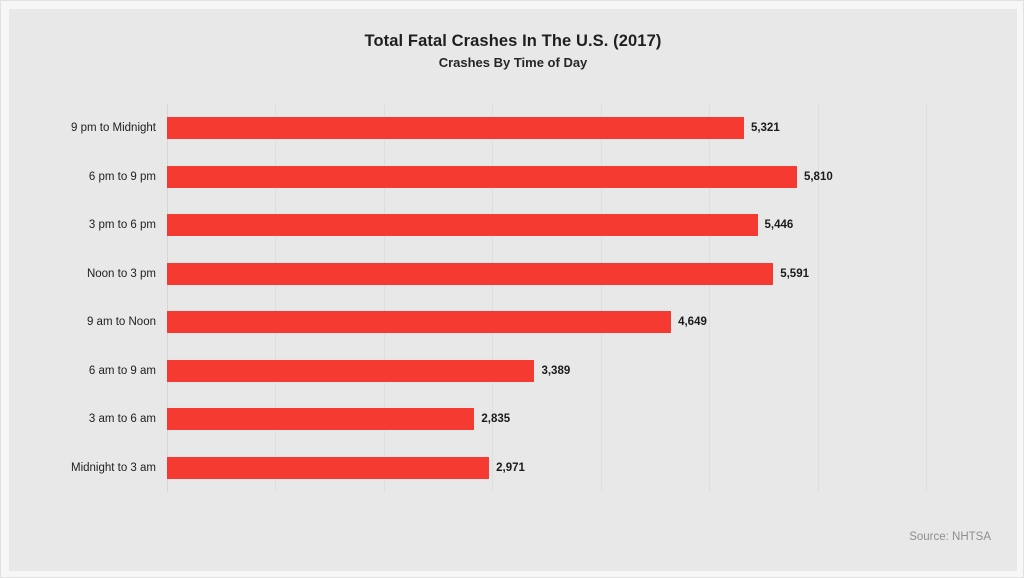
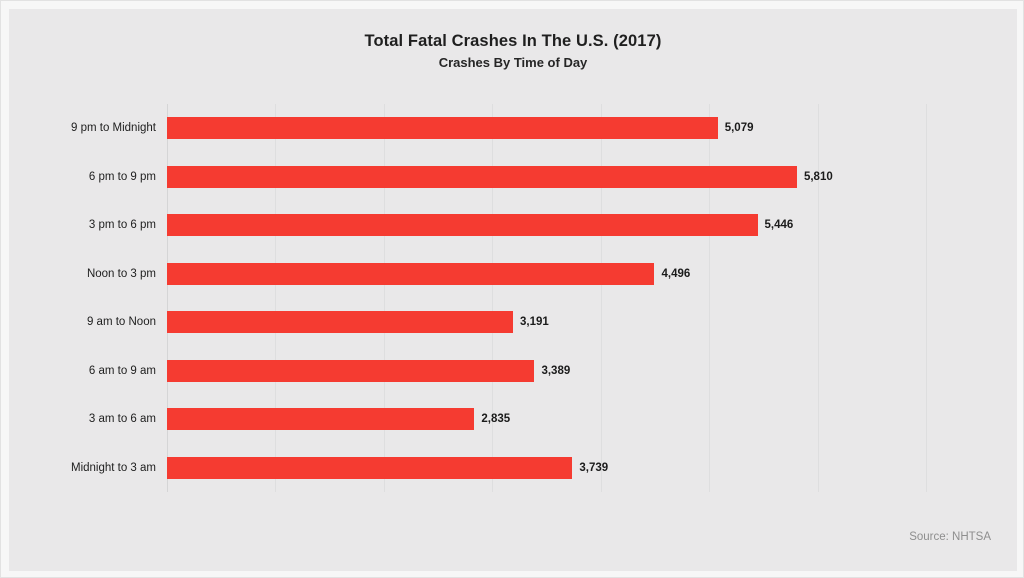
9 pm to Midnight: 5,321 -> 5,079
Noon to 3 pm: 5,591 -> 4,496
9 am to Noon: 4,649 -> 3,191
Midnight to 3 am: 2,971 -> 3,739
